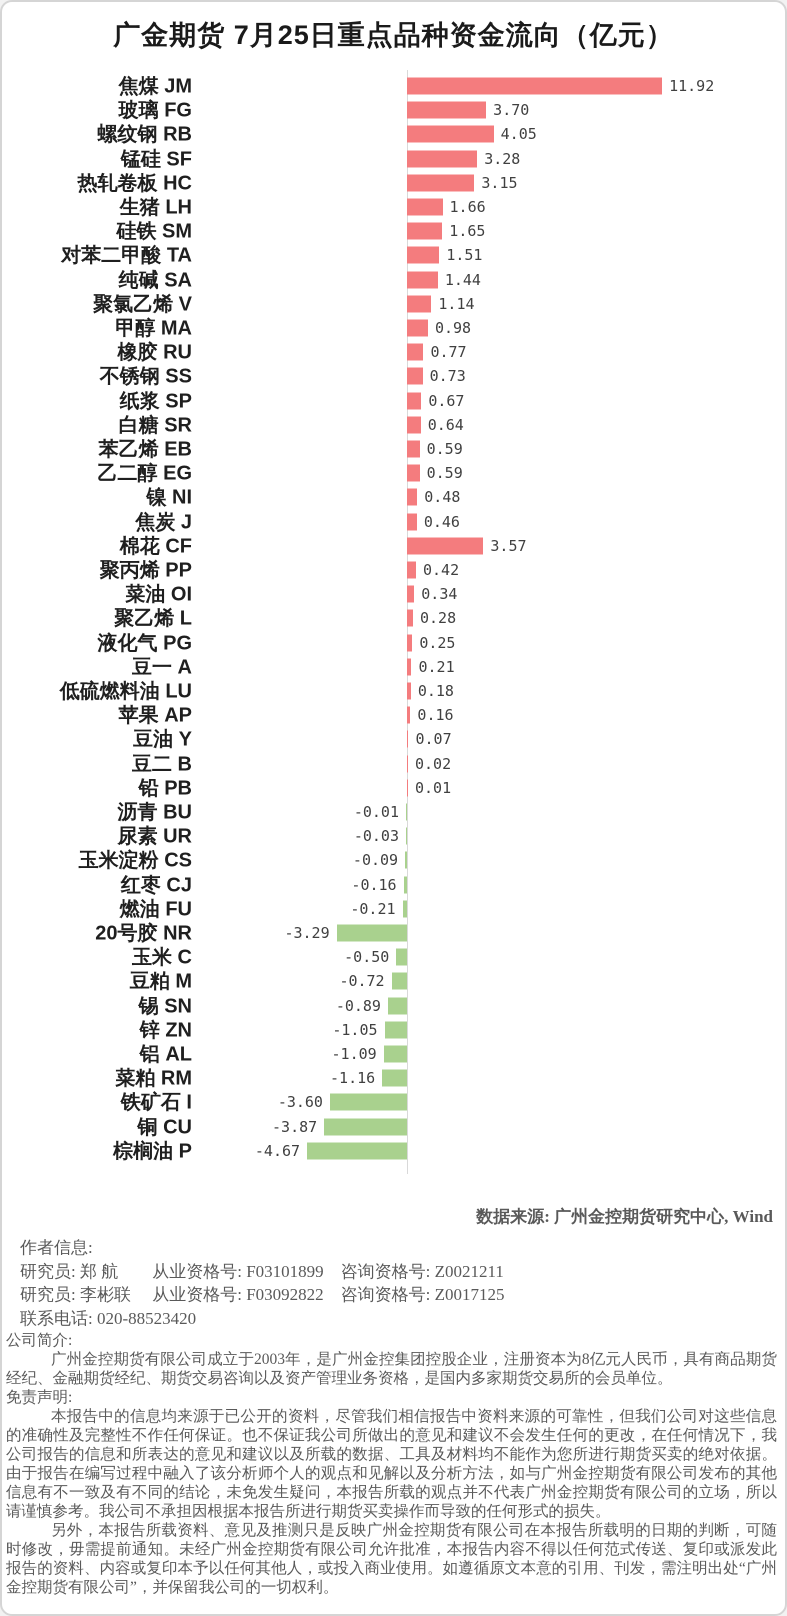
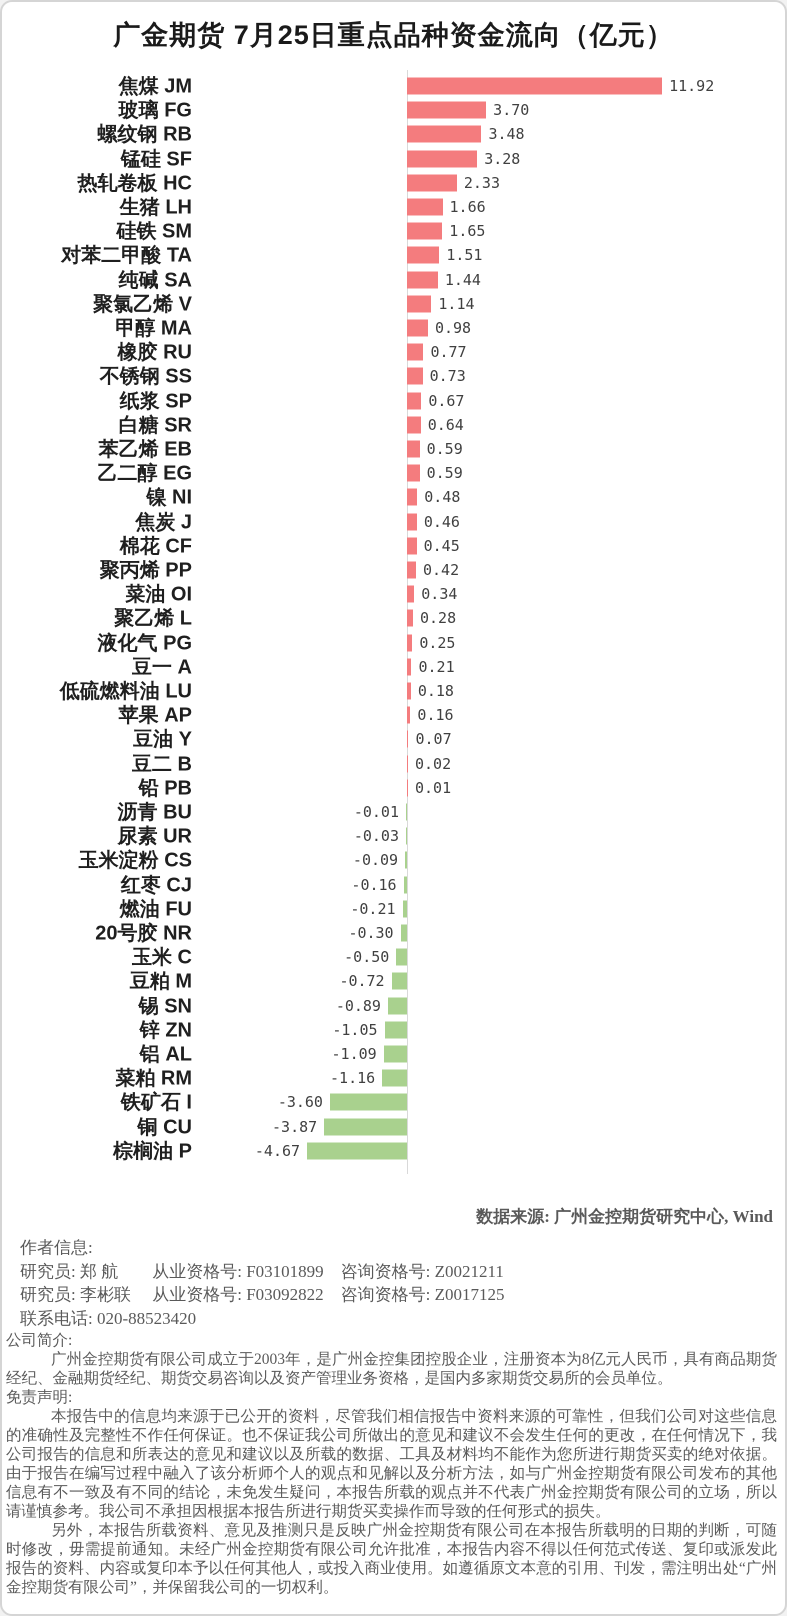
螺纹钢 RB: 4.05 -> 3.48
热轧卷板 HC: 3.15 -> 2.33
棉花 CF: 3.57 -> 0.45
20号胶 NR: -3.29 -> -0.30
